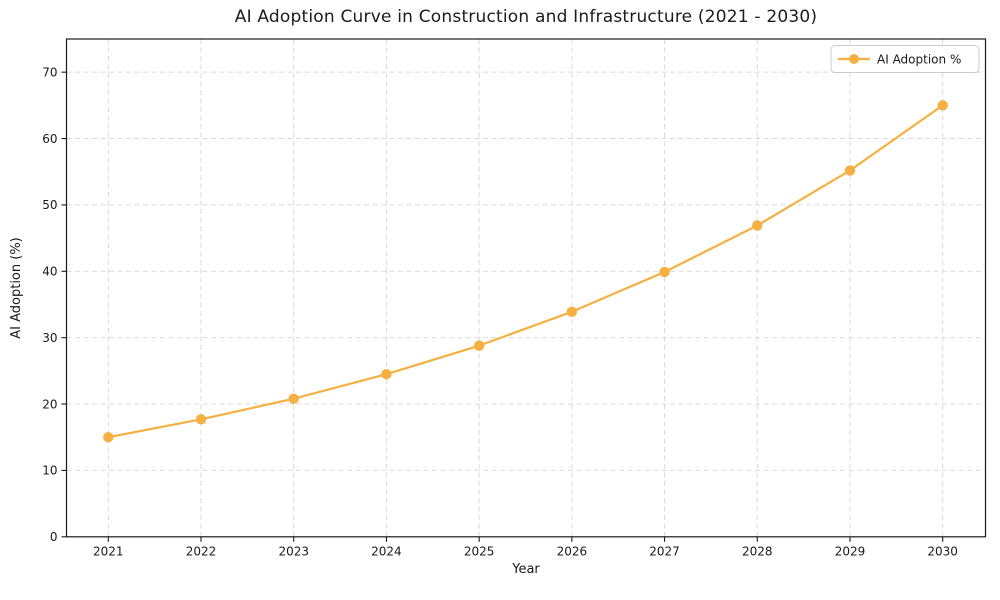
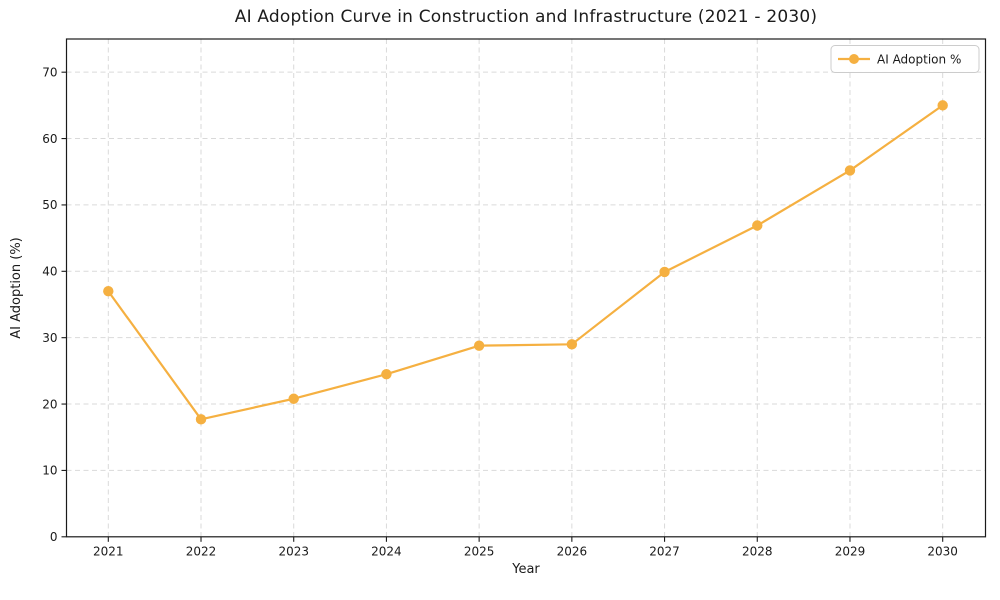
2021: 15 -> 37
2026: 34 -> 29
